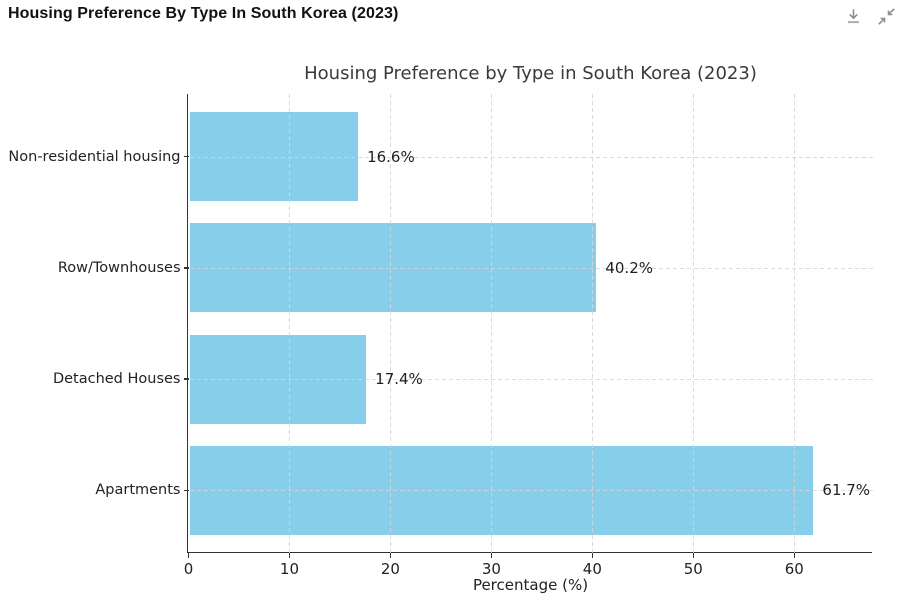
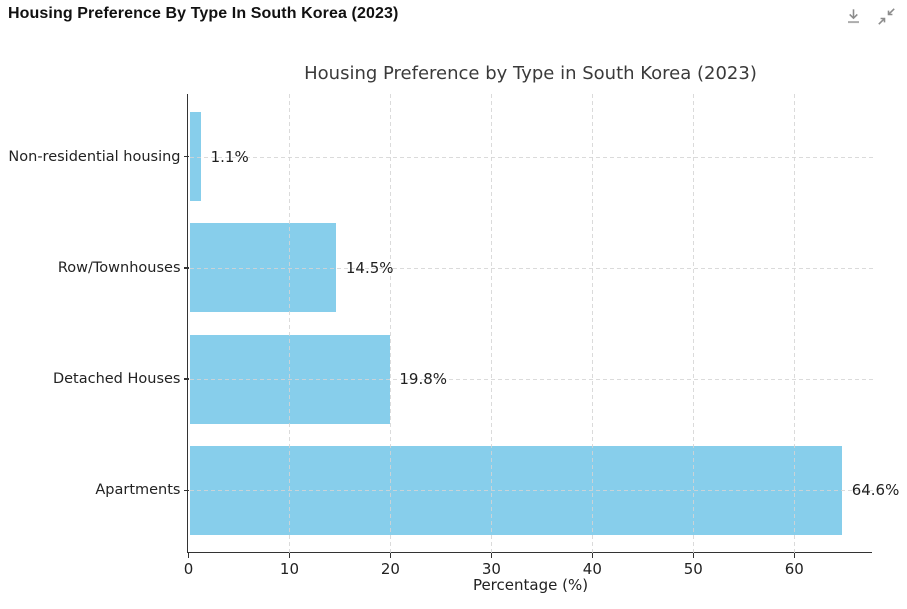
Non-residential housing: 16.6% -> 1.1%
Row/Townhouses: 40.2% -> 14.5%
Detached Houses: 17.4% -> 19.8%
Apartments: 61.7% -> 64.6%
